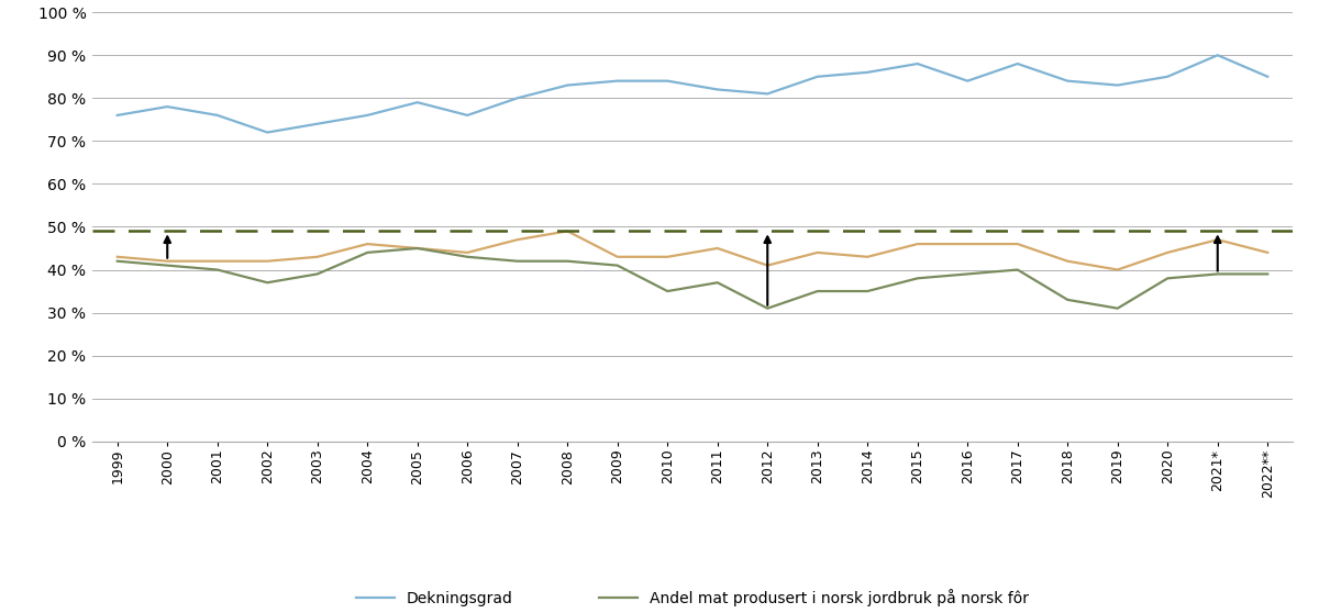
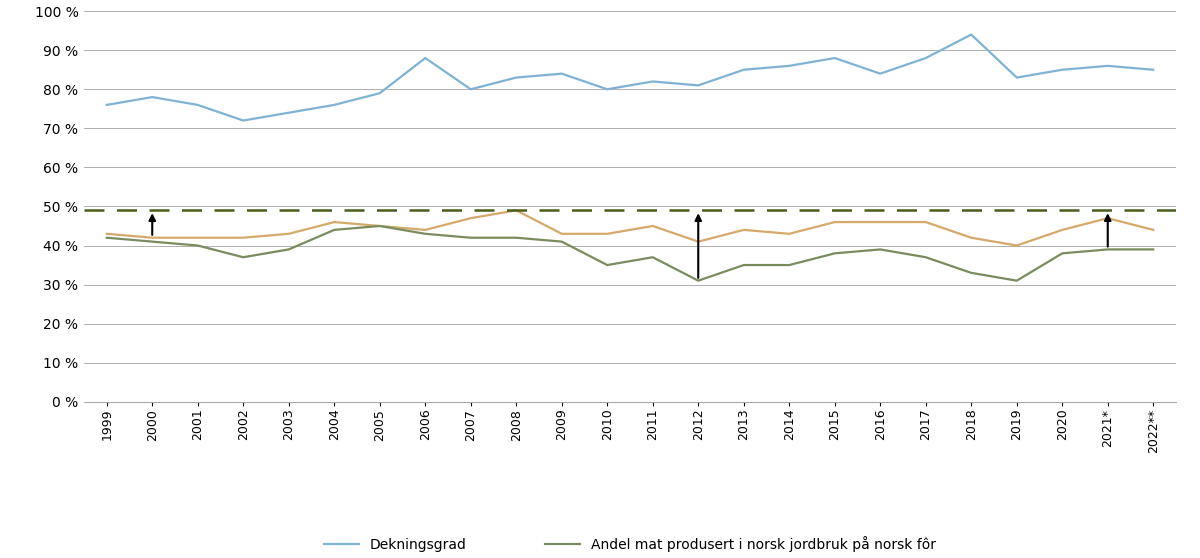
Dekningsgrad/2006: 76 % -> 88 %
Dekningsgrad/2010: 84 % -> 80 %
Andel mat produsert i norsk jordbruk på norsk fôr/2017: 40 % -> 37 %
Dekningsgrad/2018: 84 % -> 94 %
Dekningsgrad/2021*: 90 % -> 86 %
